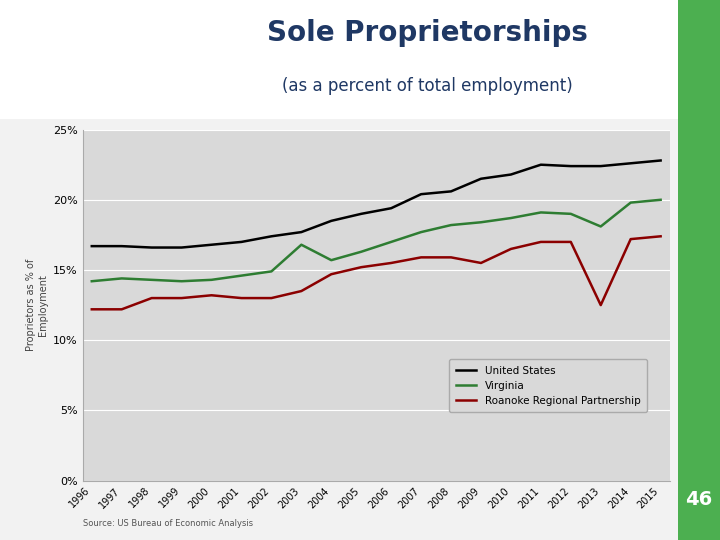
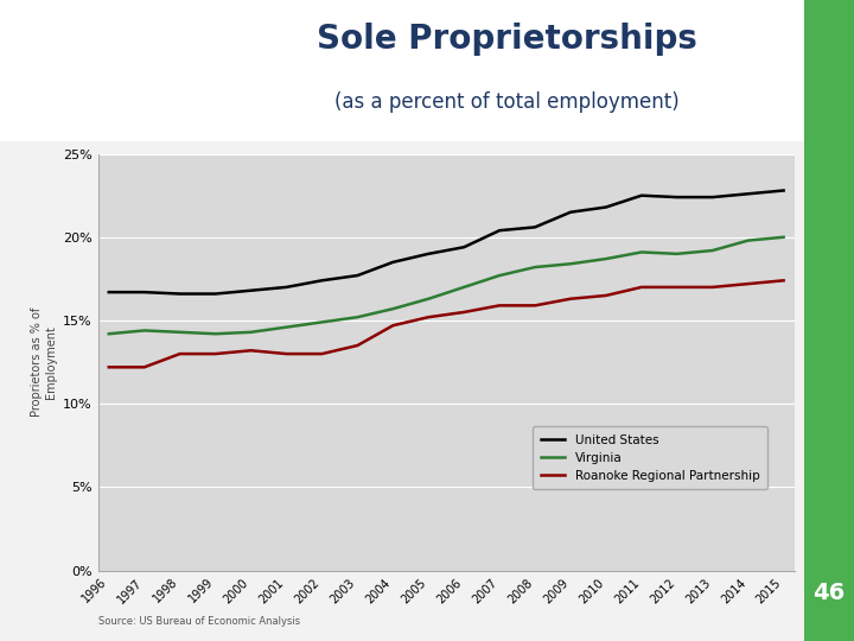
Virginia/2003: 16.8% -> 15.2%
Roanoke Regional Partnership/2009: 15.5% -> 16.3%
Virginia/2013: 18.1% -> 19.2%
Roanoke Regional Partnership/2013: 12.5% -> 17.0%
